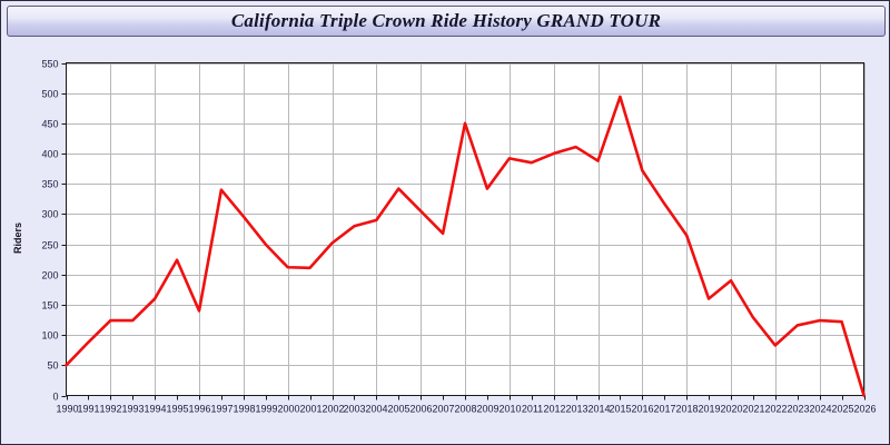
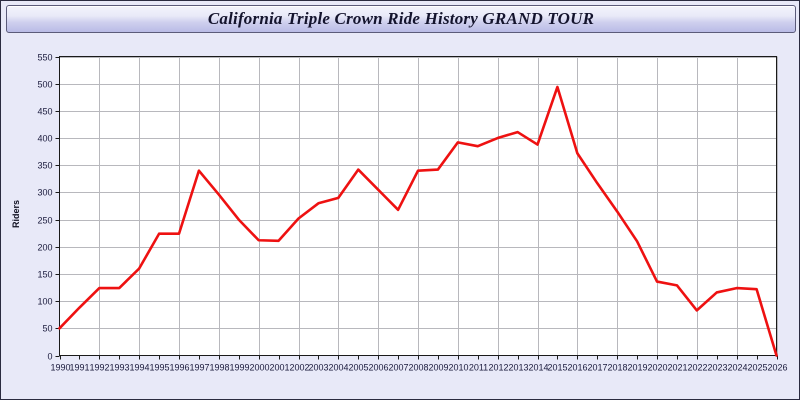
1996: 140 -> 220
2008: 450 -> 340
2019: 160 -> 210
2020: 190 -> 140
